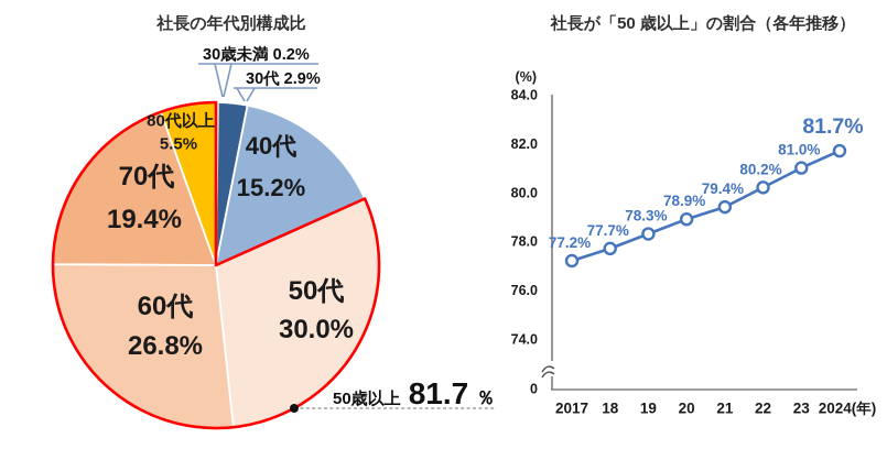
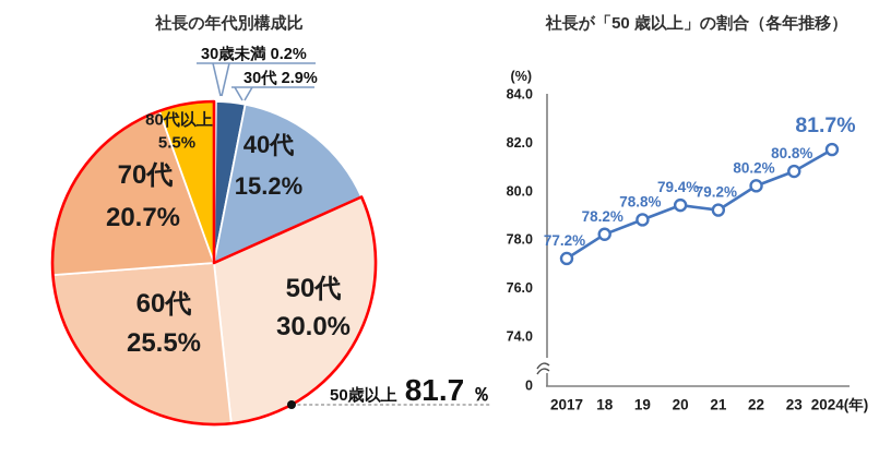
社長の年代別構成比/60代: 26.8% -> 25.5%
社長の年代別構成比/70代: 19.4% -> 20.7%
社長が「50 歳以上」の割合（各年推移）/18: 77.7% -> 78.2%
社長が「50 歳以上」の割合（各年推移）/19: 78.3% -> 78.8%
社長が「50 歳以上」の割合（各年推移）/20: 78.9% -> 79.4%
社長が「50 歳以上」の割合（各年推移）/21: 79.4% -> 79.2%
社長が「50 歳以上」の割合（各年推移）/23: 81.0% -> 80.8%
